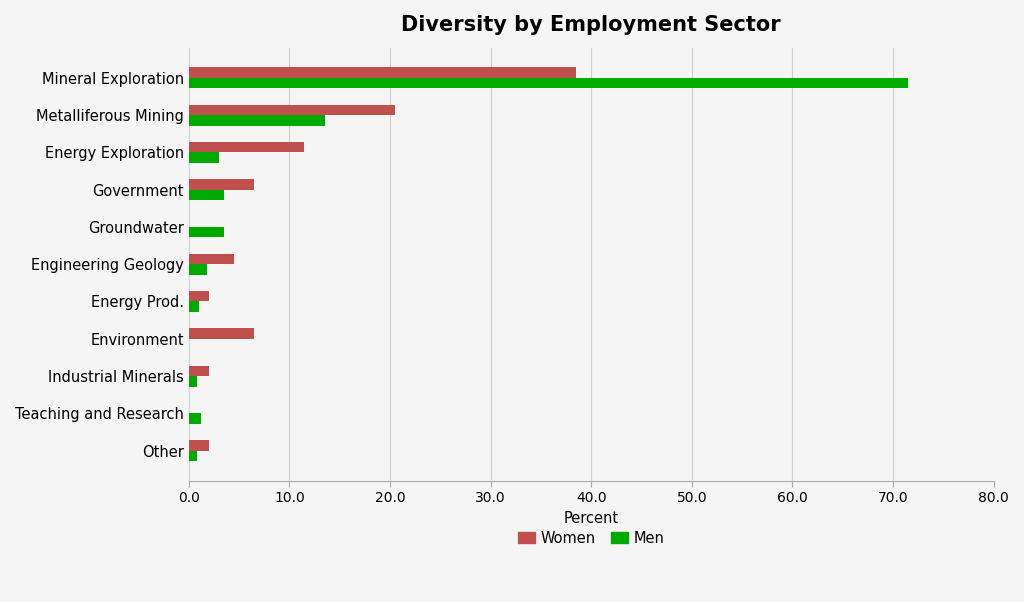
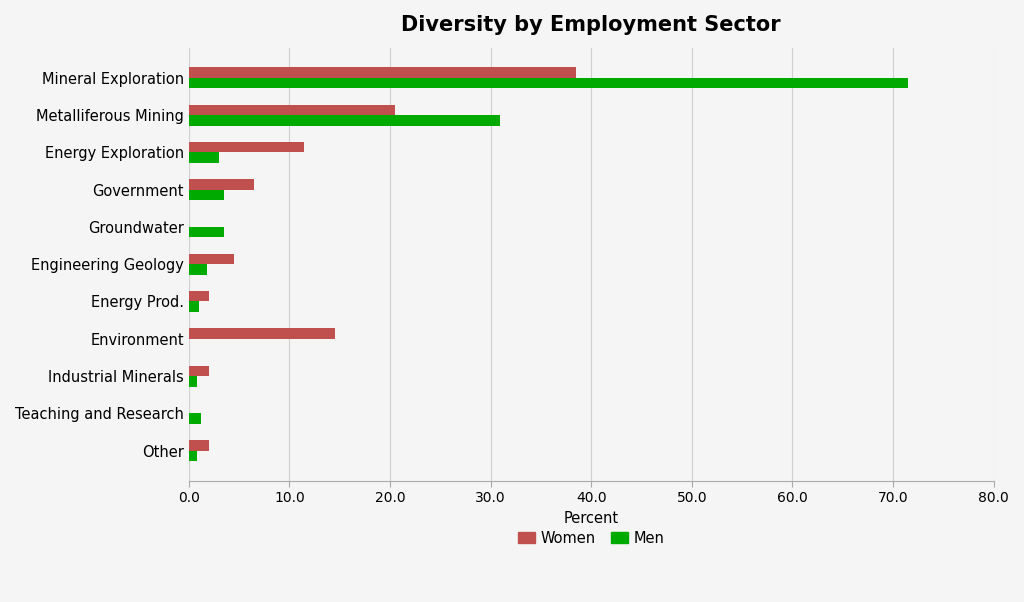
Men/Metalliferous Mining: 13.5 -> 30.9
Women/Environment: 6.5 -> 14.5
